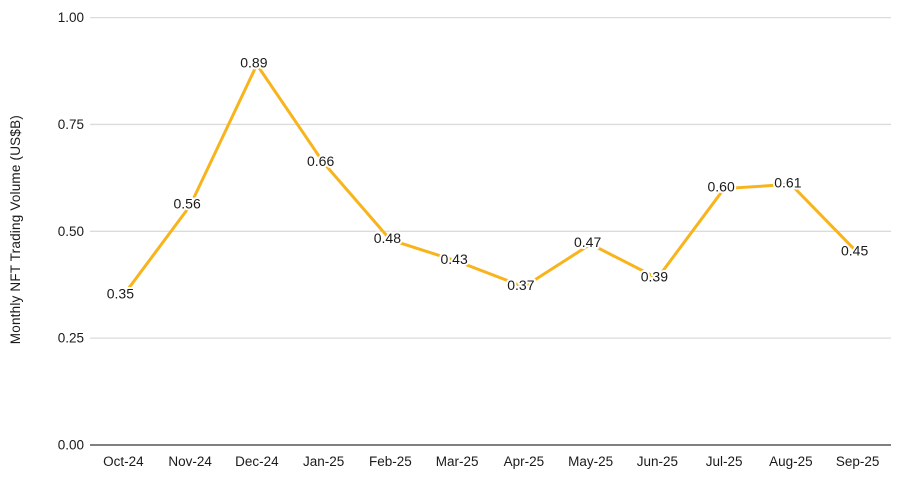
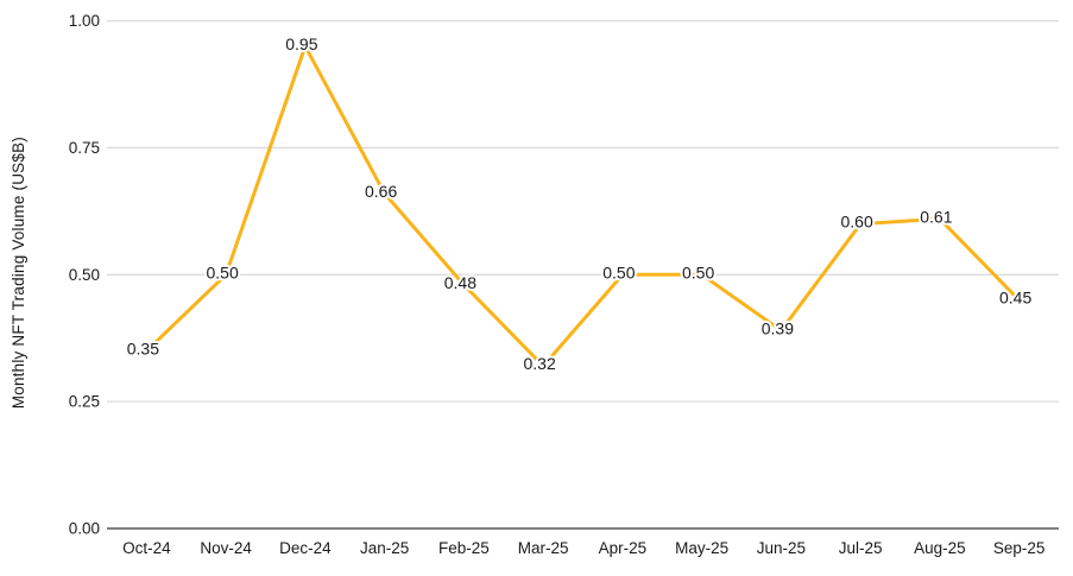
Nov-24: 0.56 -> 0.50
Dec-24: 0.89 -> 0.95
Mar-25: 0.43 -> 0.32
Apr-25: 0.37 -> 0.50
May-25: 0.47 -> 0.50
